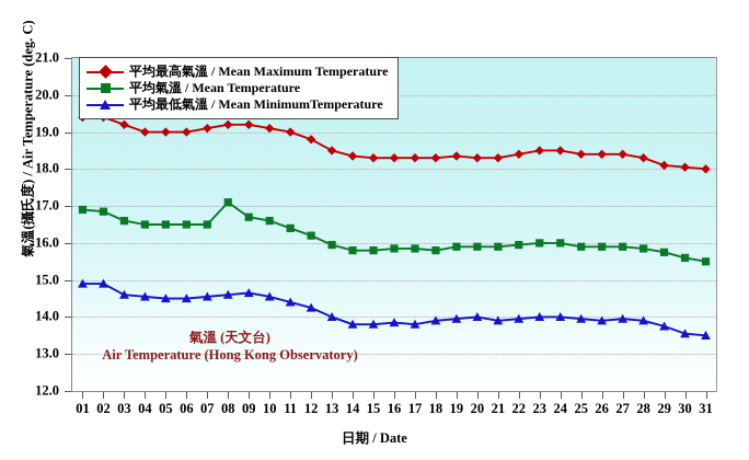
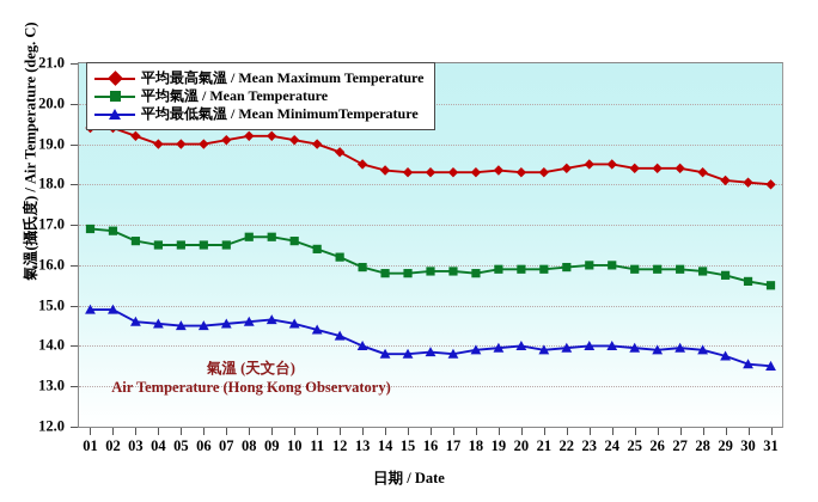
平均氣溫 / Mean Temperature/08: 17.1 -> 16.7
